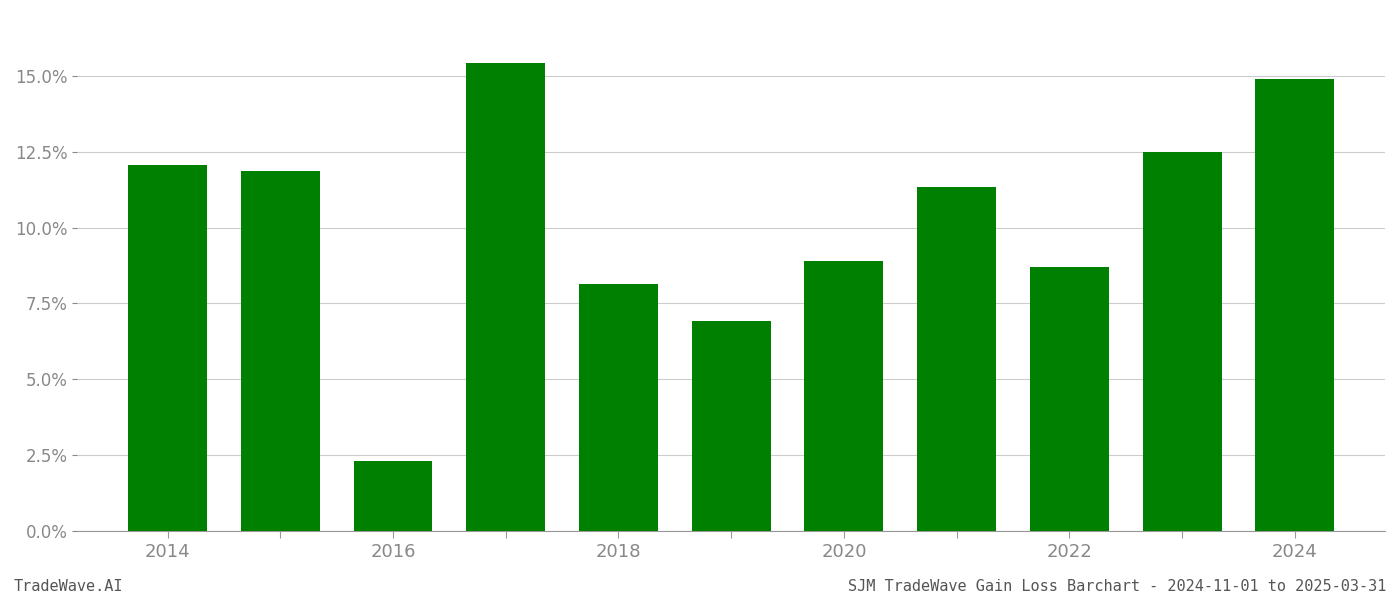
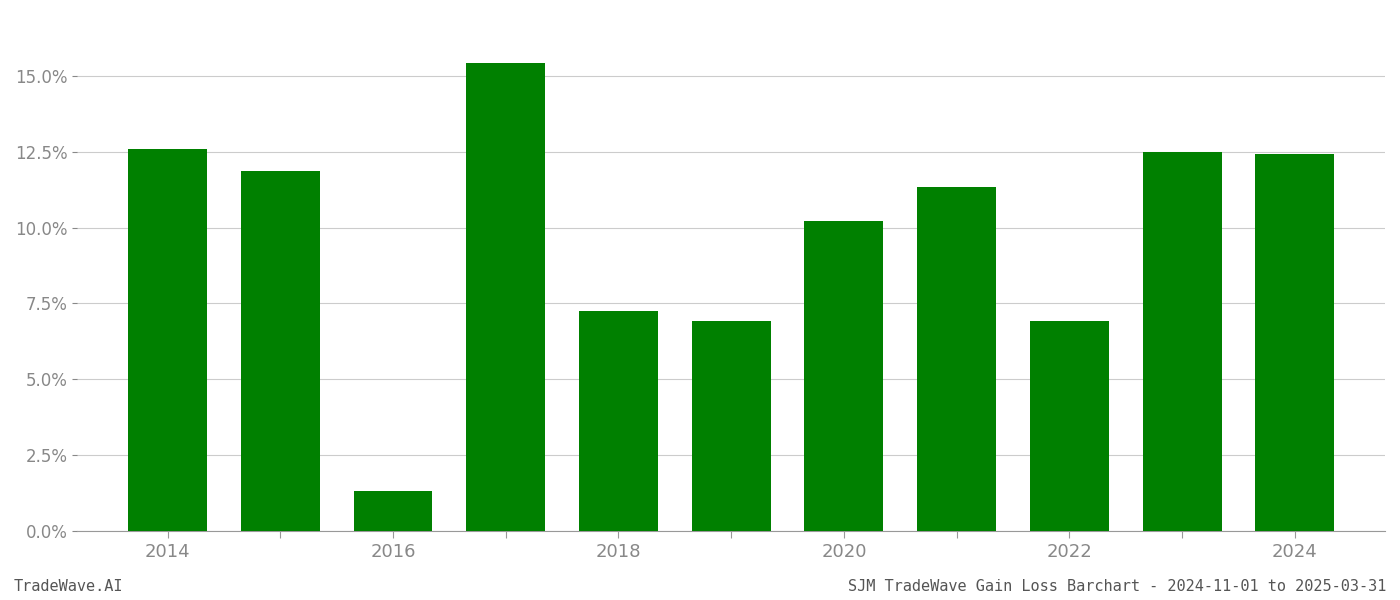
2014: 12.05% -> 12.58%
2016: 2.30% -> 1.32%
2018: 8.15% -> 7.25%
2020: 8.90% -> 10.22%
2022: 8.70% -> 6.92%
2024: 14.90% -> 12.42%
